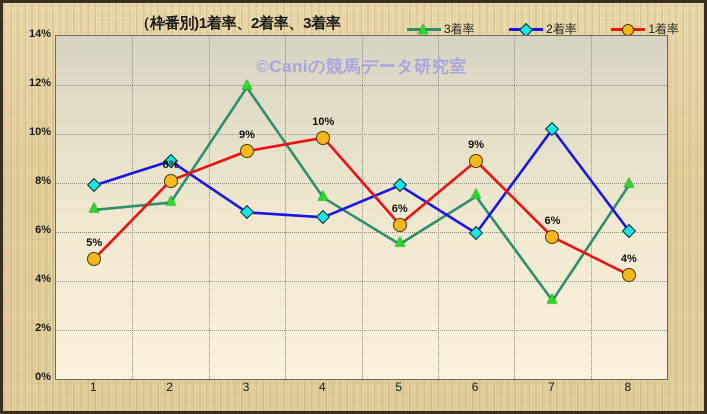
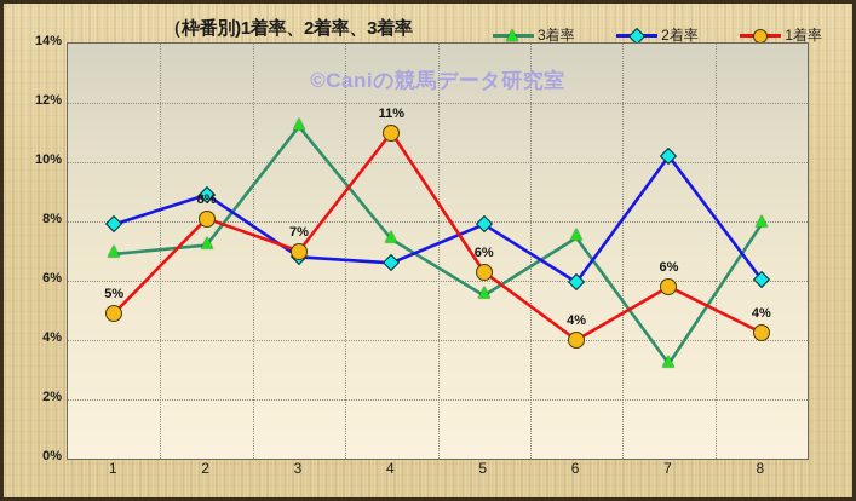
3着率/3: 11.9% -> 11.2%
1着率/3: 9% -> 7%
1着率/4: 10% -> 11%
1着率/6: 9% -> 4%
